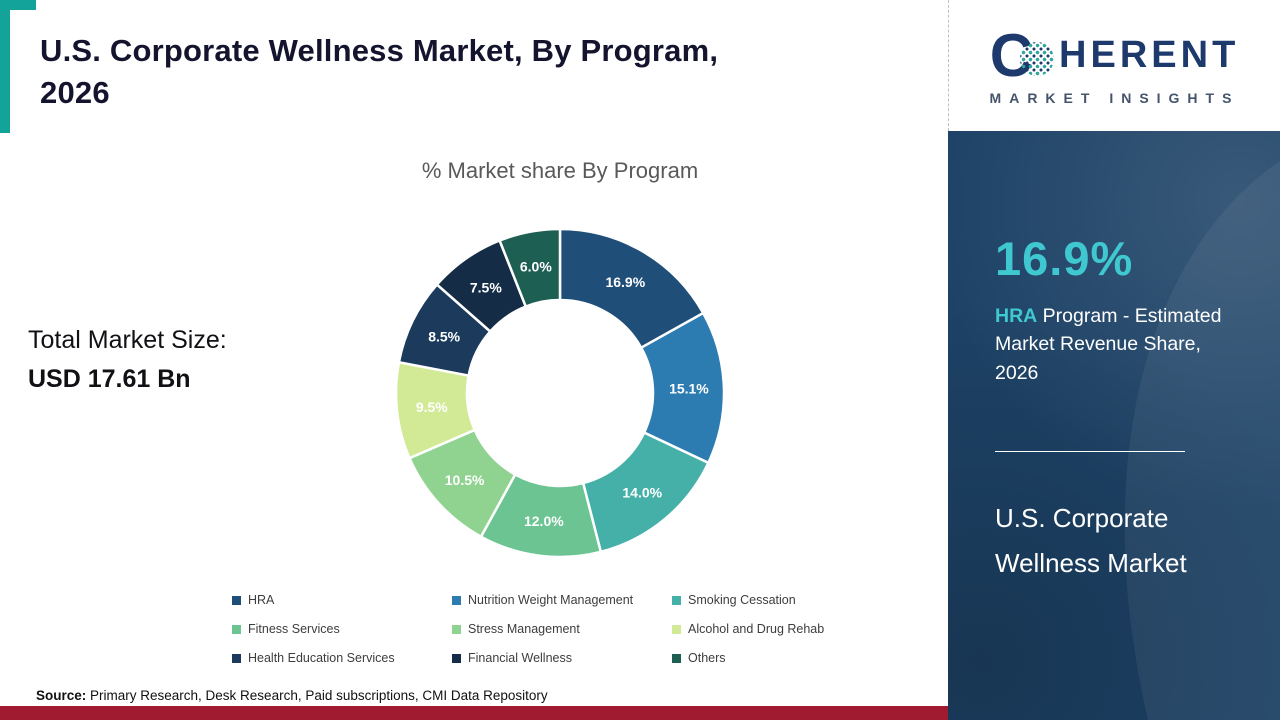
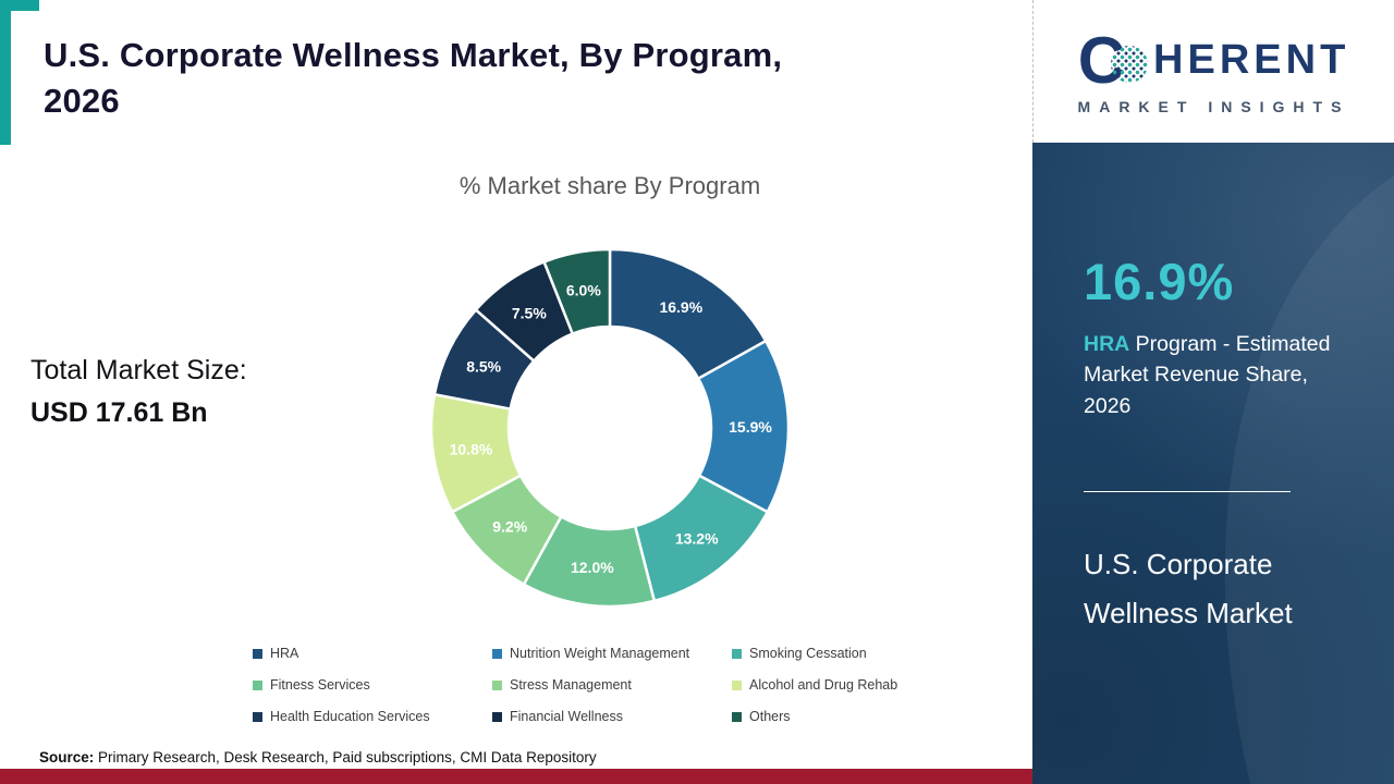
Nutrition Weight Management: 15.1% -> 15.9%
Smoking Cessation: 14.0% -> 13.2%
Stress Management: 10.5% -> 9.2%
Alcohol and Drug Rehab: 9.5% -> 10.8%
